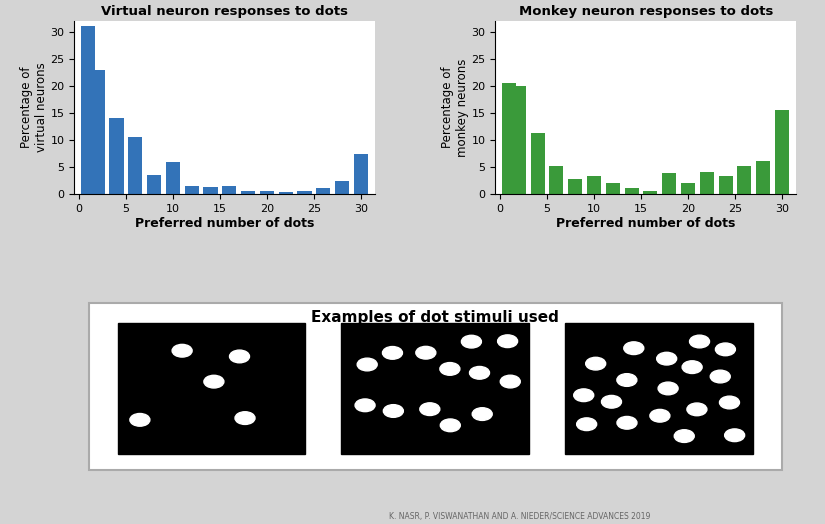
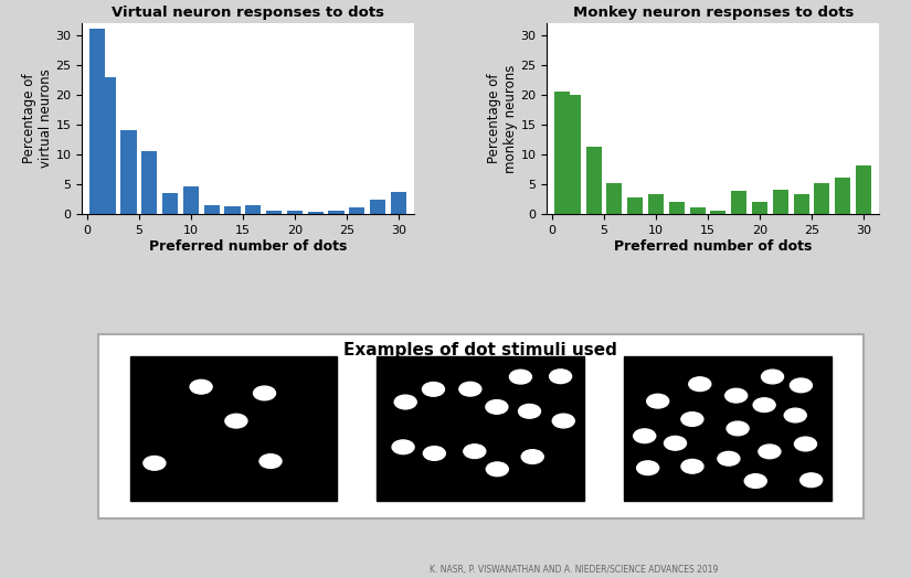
Virtual neuron responses to dots/10: 6.0 -> 4.7
Virtual neuron responses to dots/30: 7.4 -> 3.7
Monkey neuron responses to dots/30: 15.6 -> 8.1
